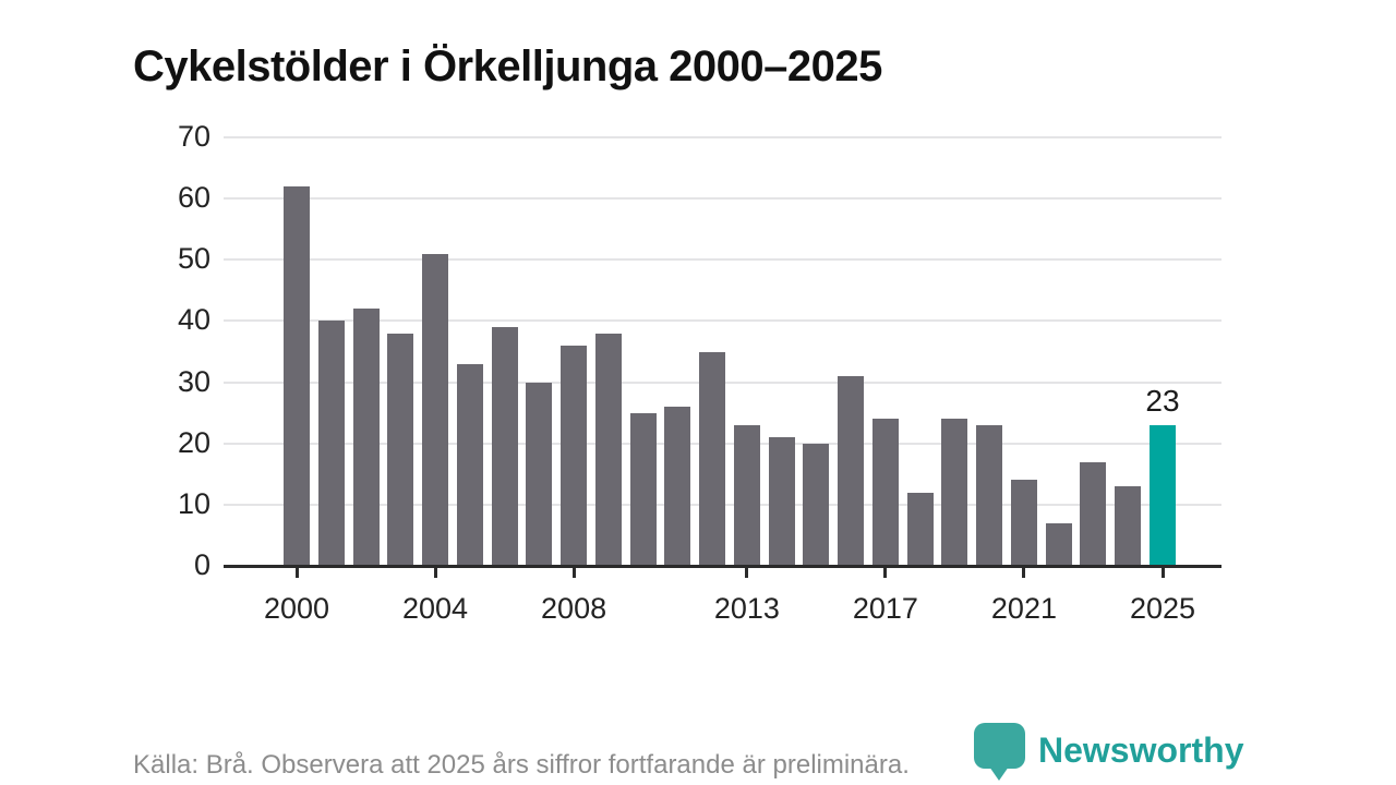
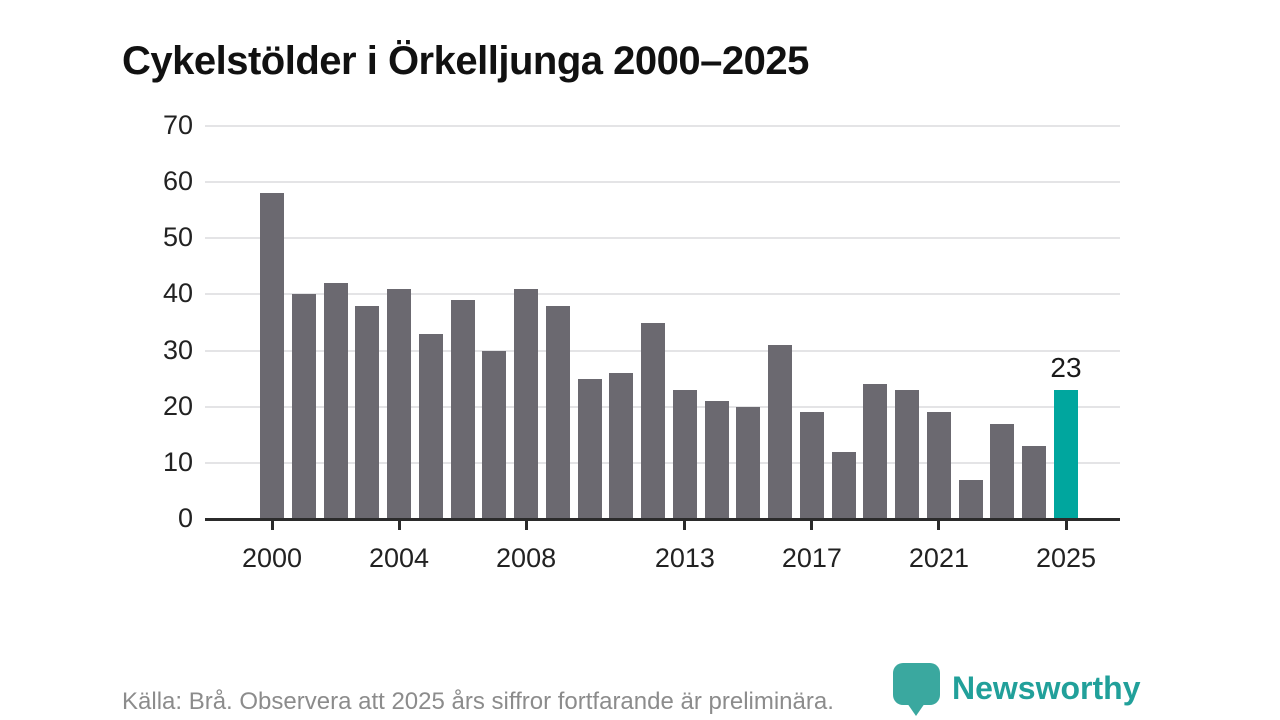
2000: 62 -> 58
2004: 51 -> 41
2008: 36 -> 41
2017: 24 -> 19
2021: 14 -> 19
